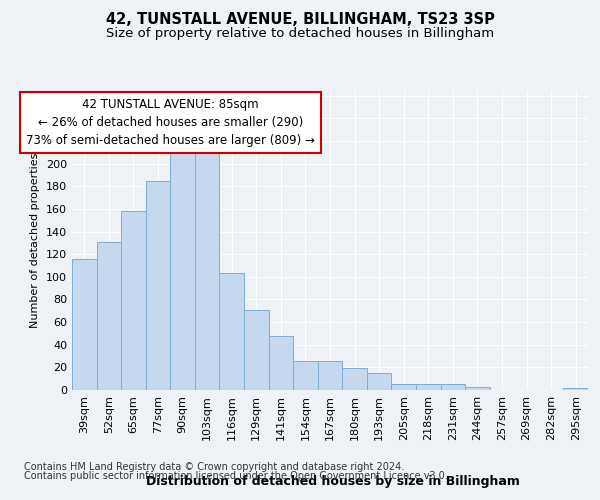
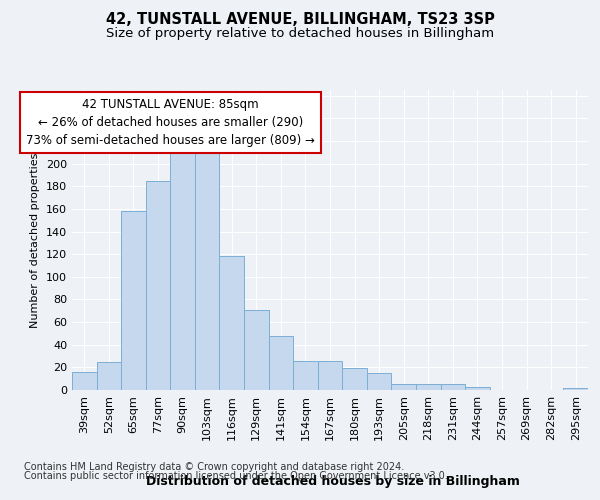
39sqm: 116 -> 16
52sqm: 131 -> 25
116sqm: 103 -> 118
